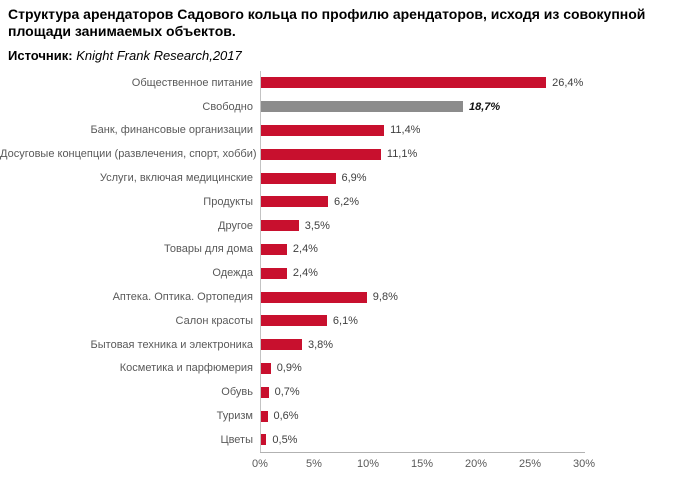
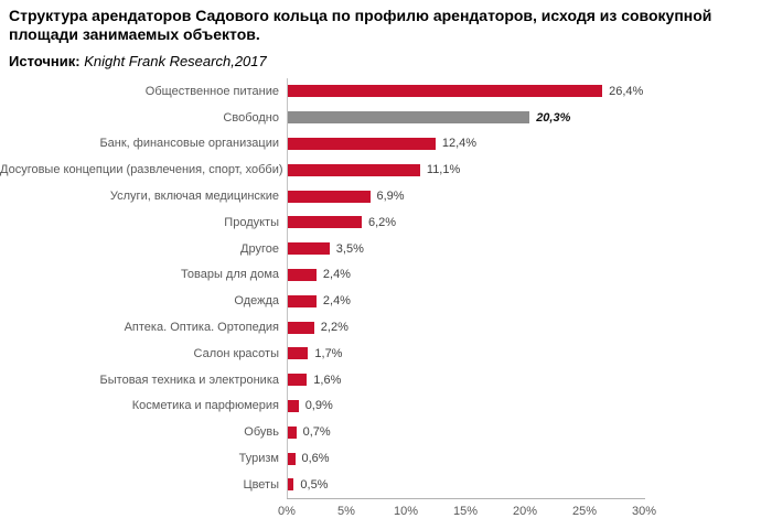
Свободно: 18,7% -> 20,3%
Банк, финансовые организации: 11,4% -> 12,4%
Аптека. Оптика. Ортопедия: 9,8% -> 2,2%
Салон красоты: 6,1% -> 1,7%
Бытовая техника и электроника: 3,8% -> 1,6%
